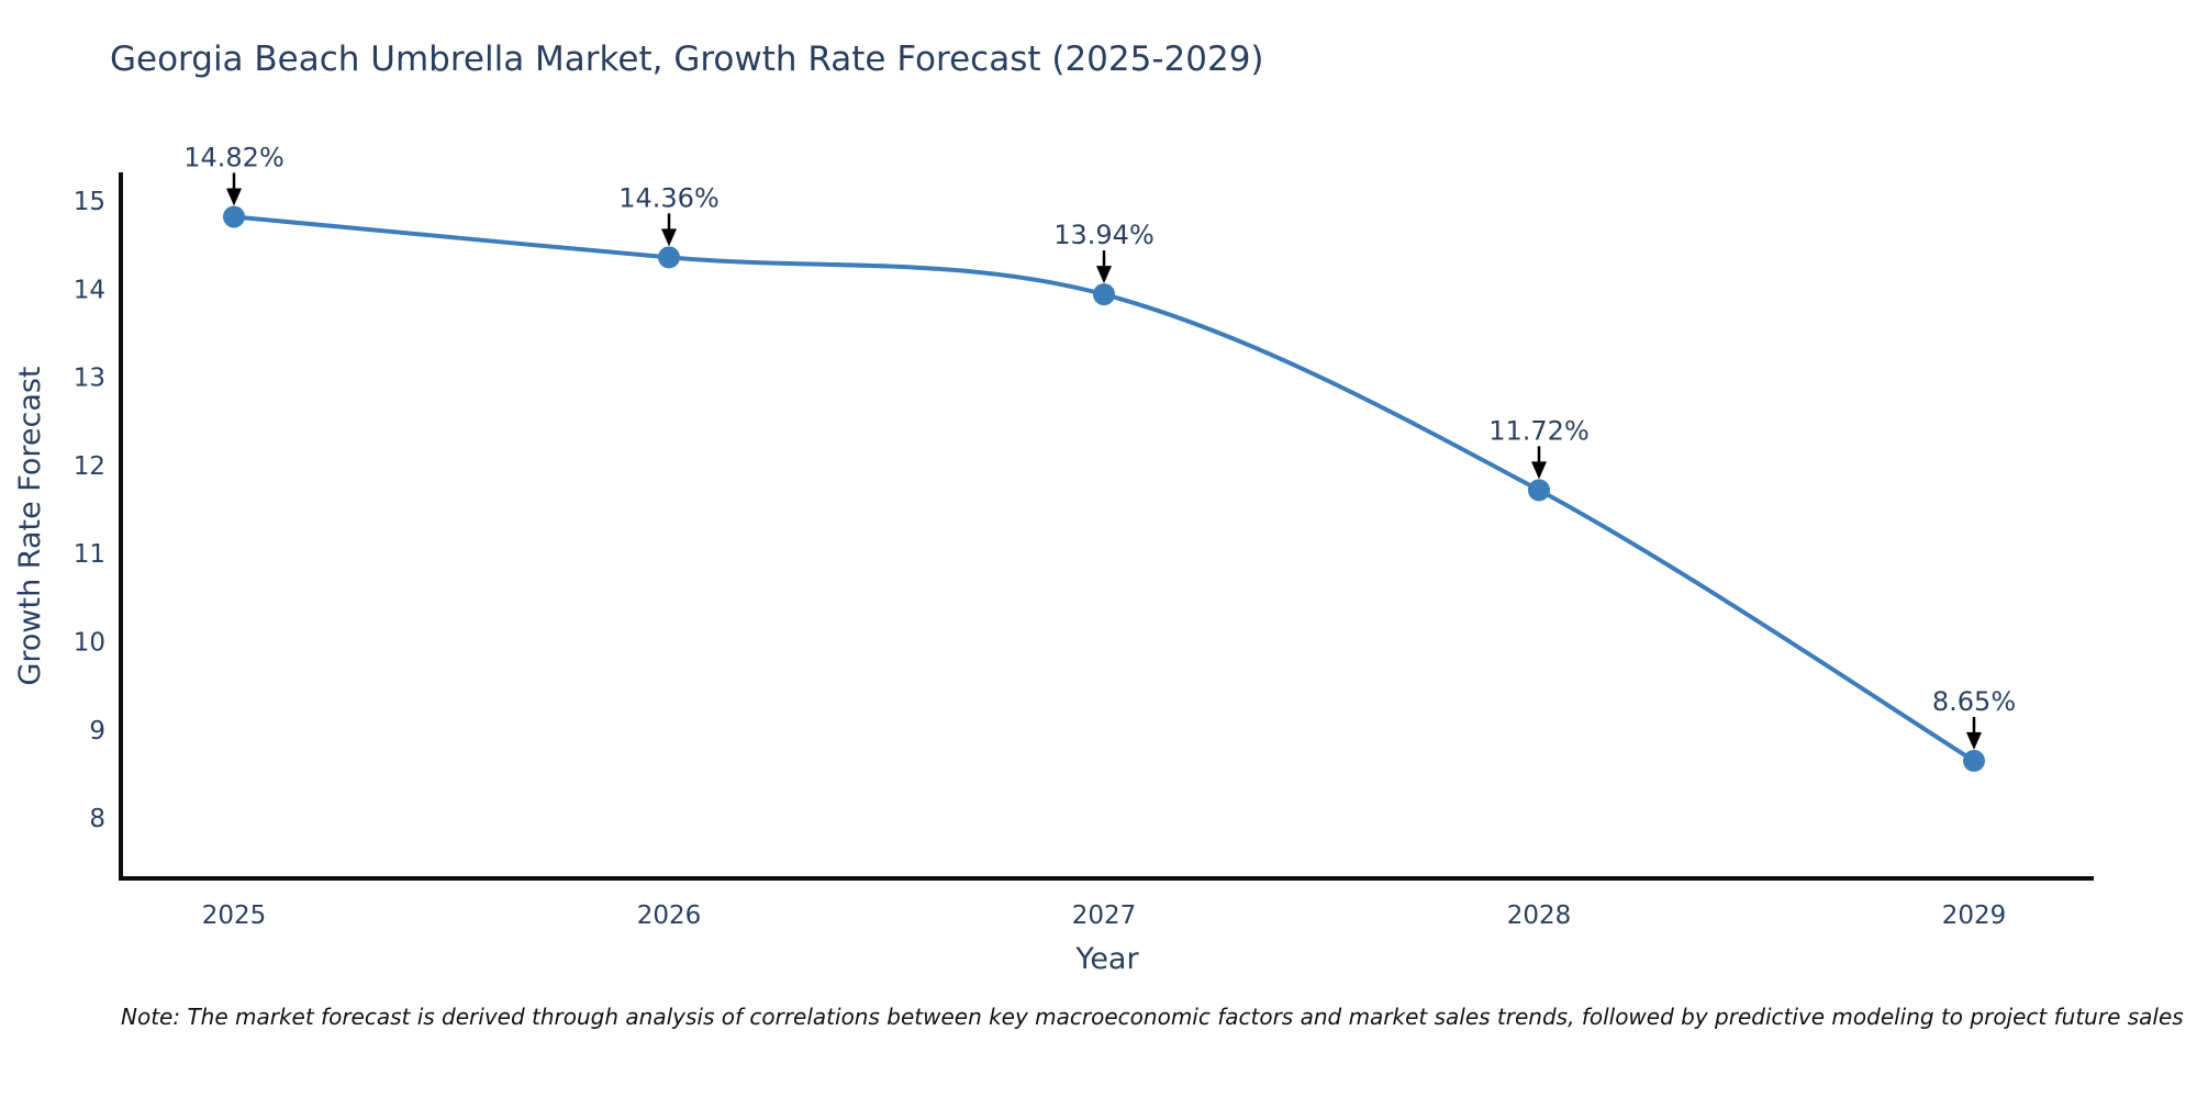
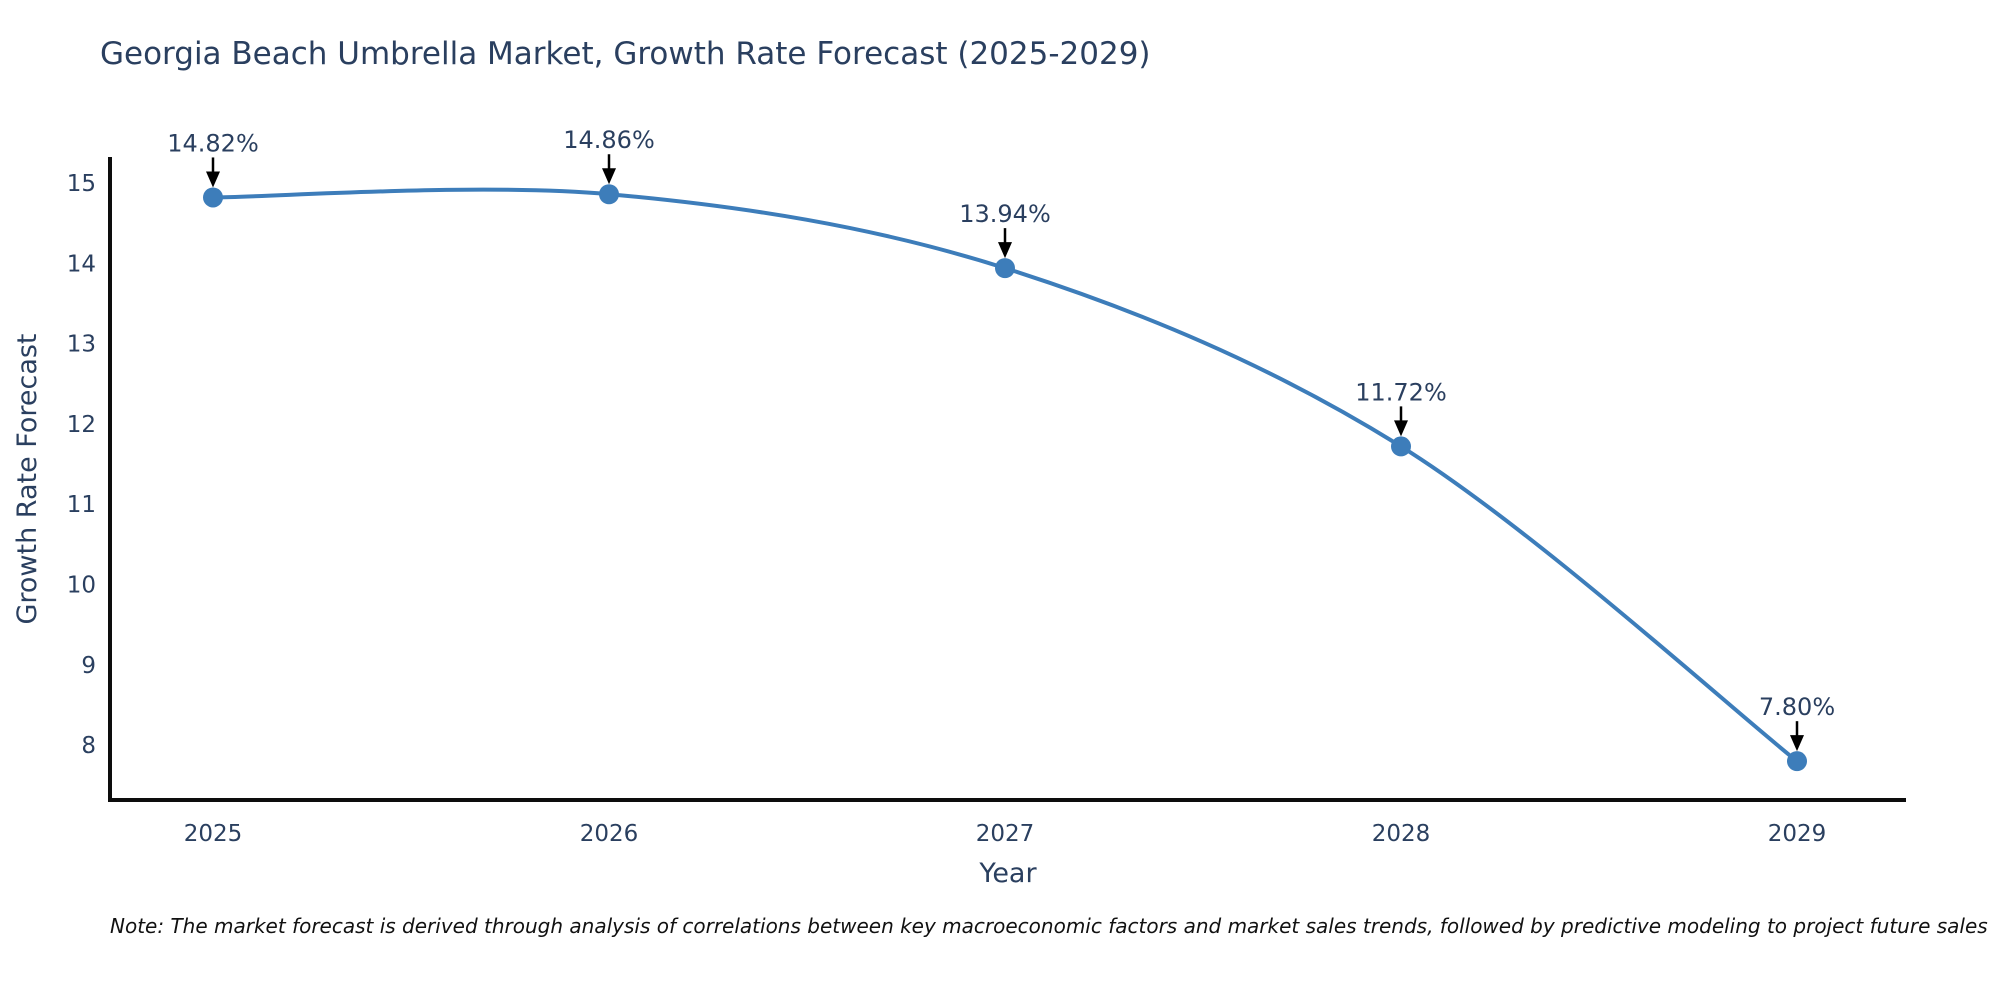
2026: 14.36% -> 14.86%
2029: 8.65% -> 7.80%
